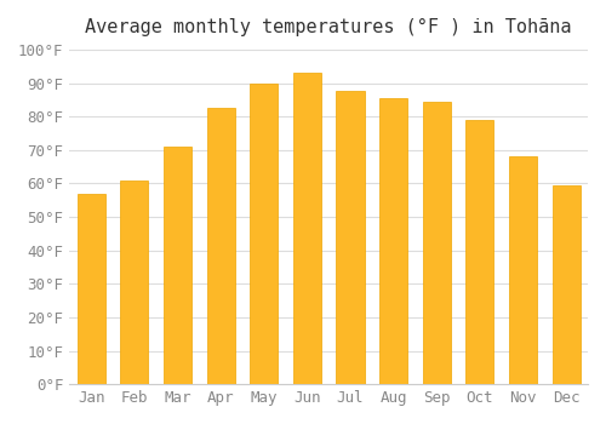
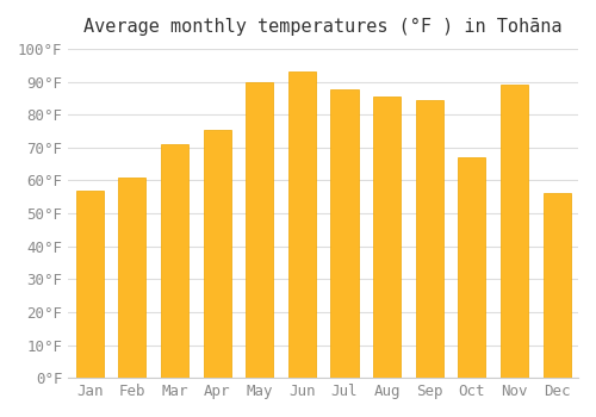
Apr: 82.5°F -> 75.5°F
Oct: 79.0°F -> 67.0°F
Nov: 68.0°F -> 89.0°F
Dec: 59.5°F -> 56.0°F
